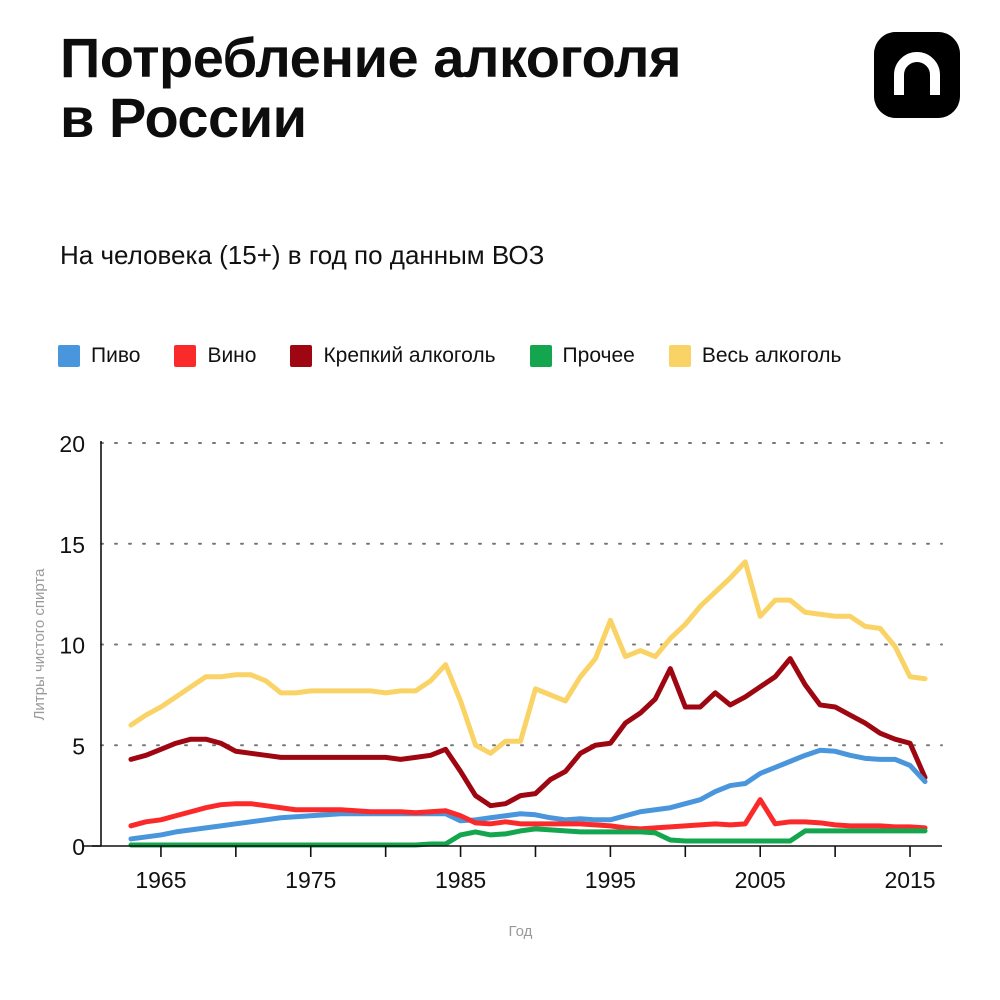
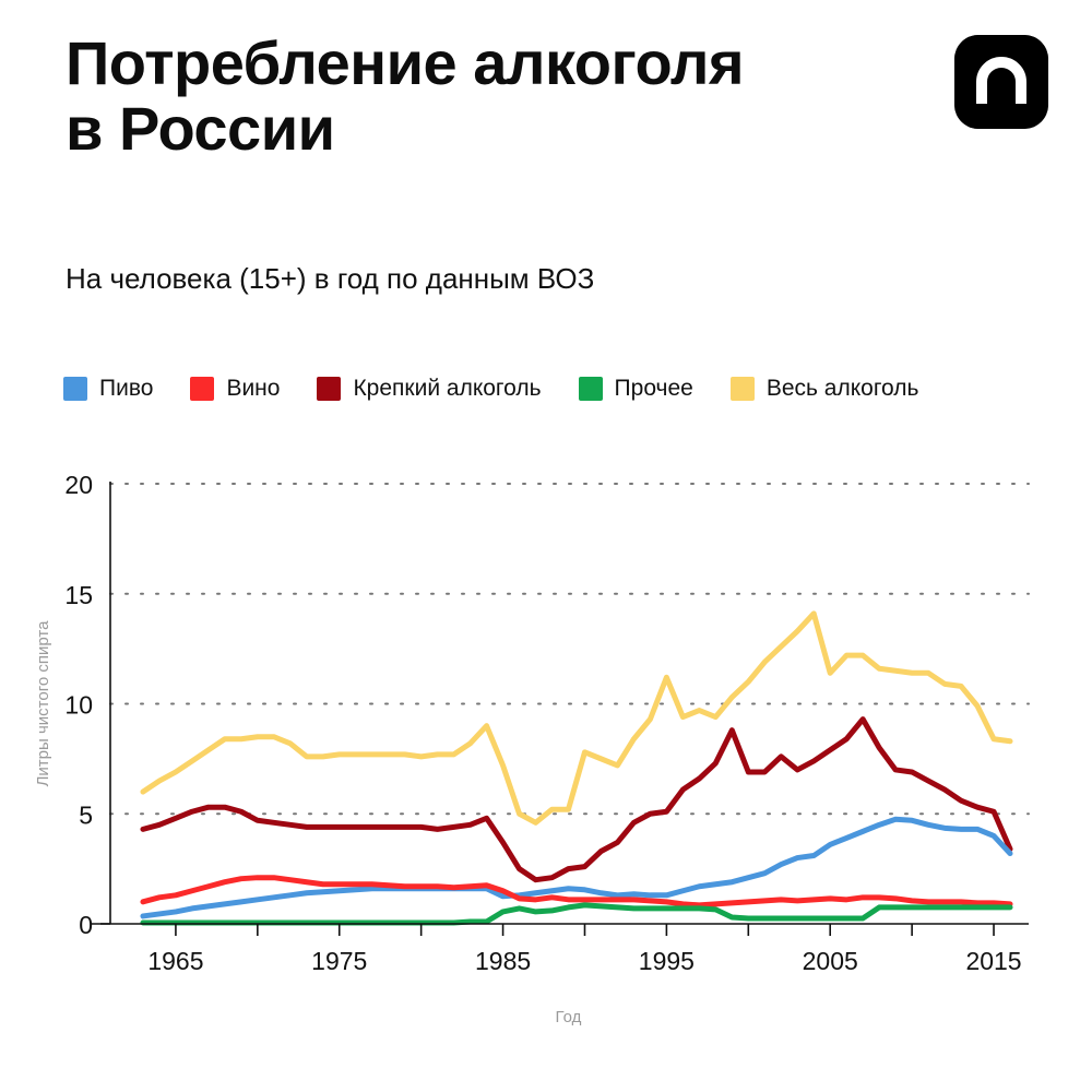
Вино/2005: 2.3 -> 1.1
